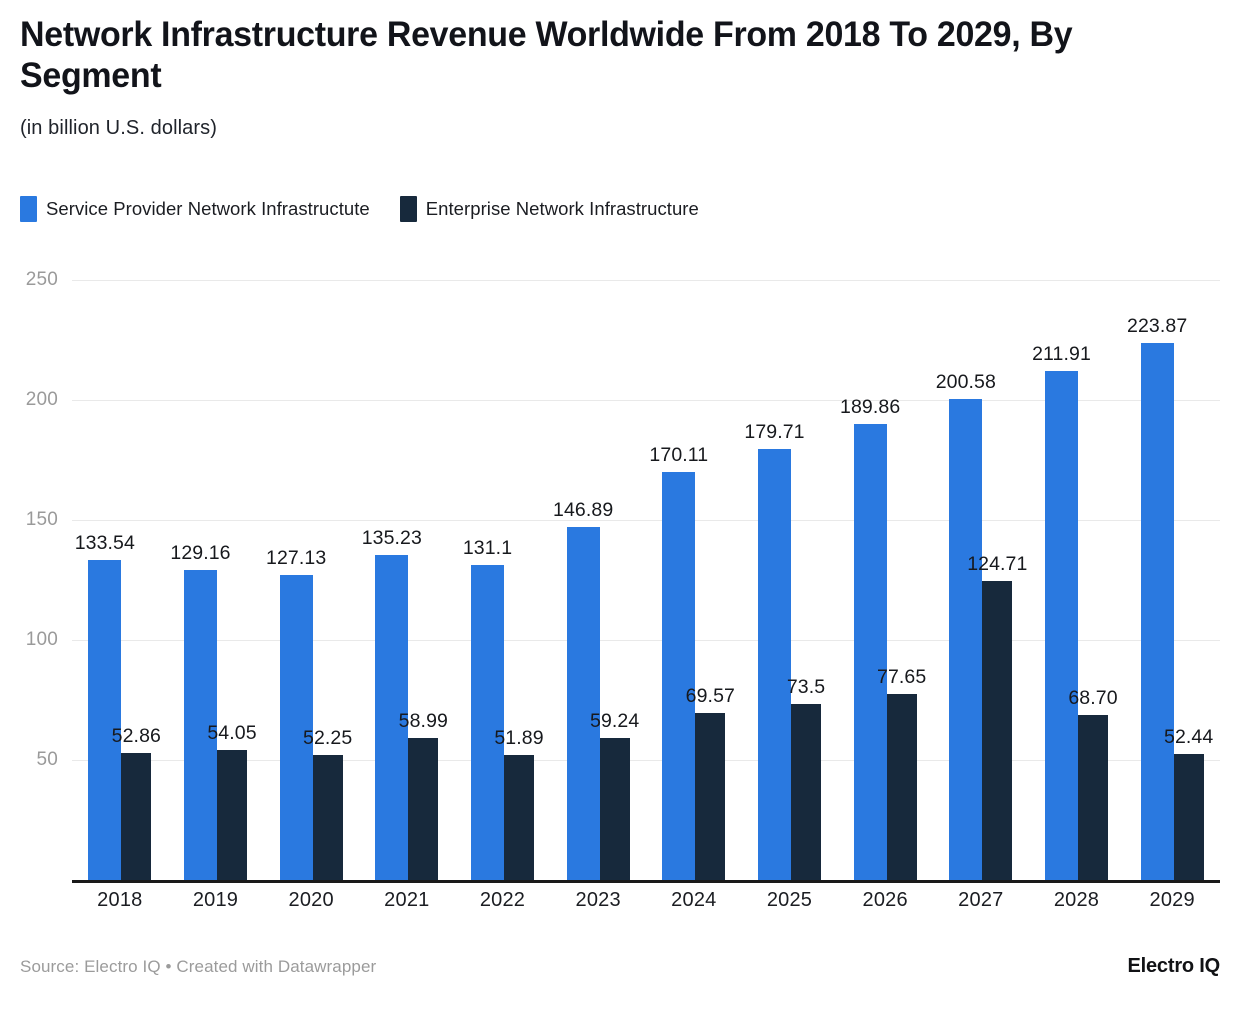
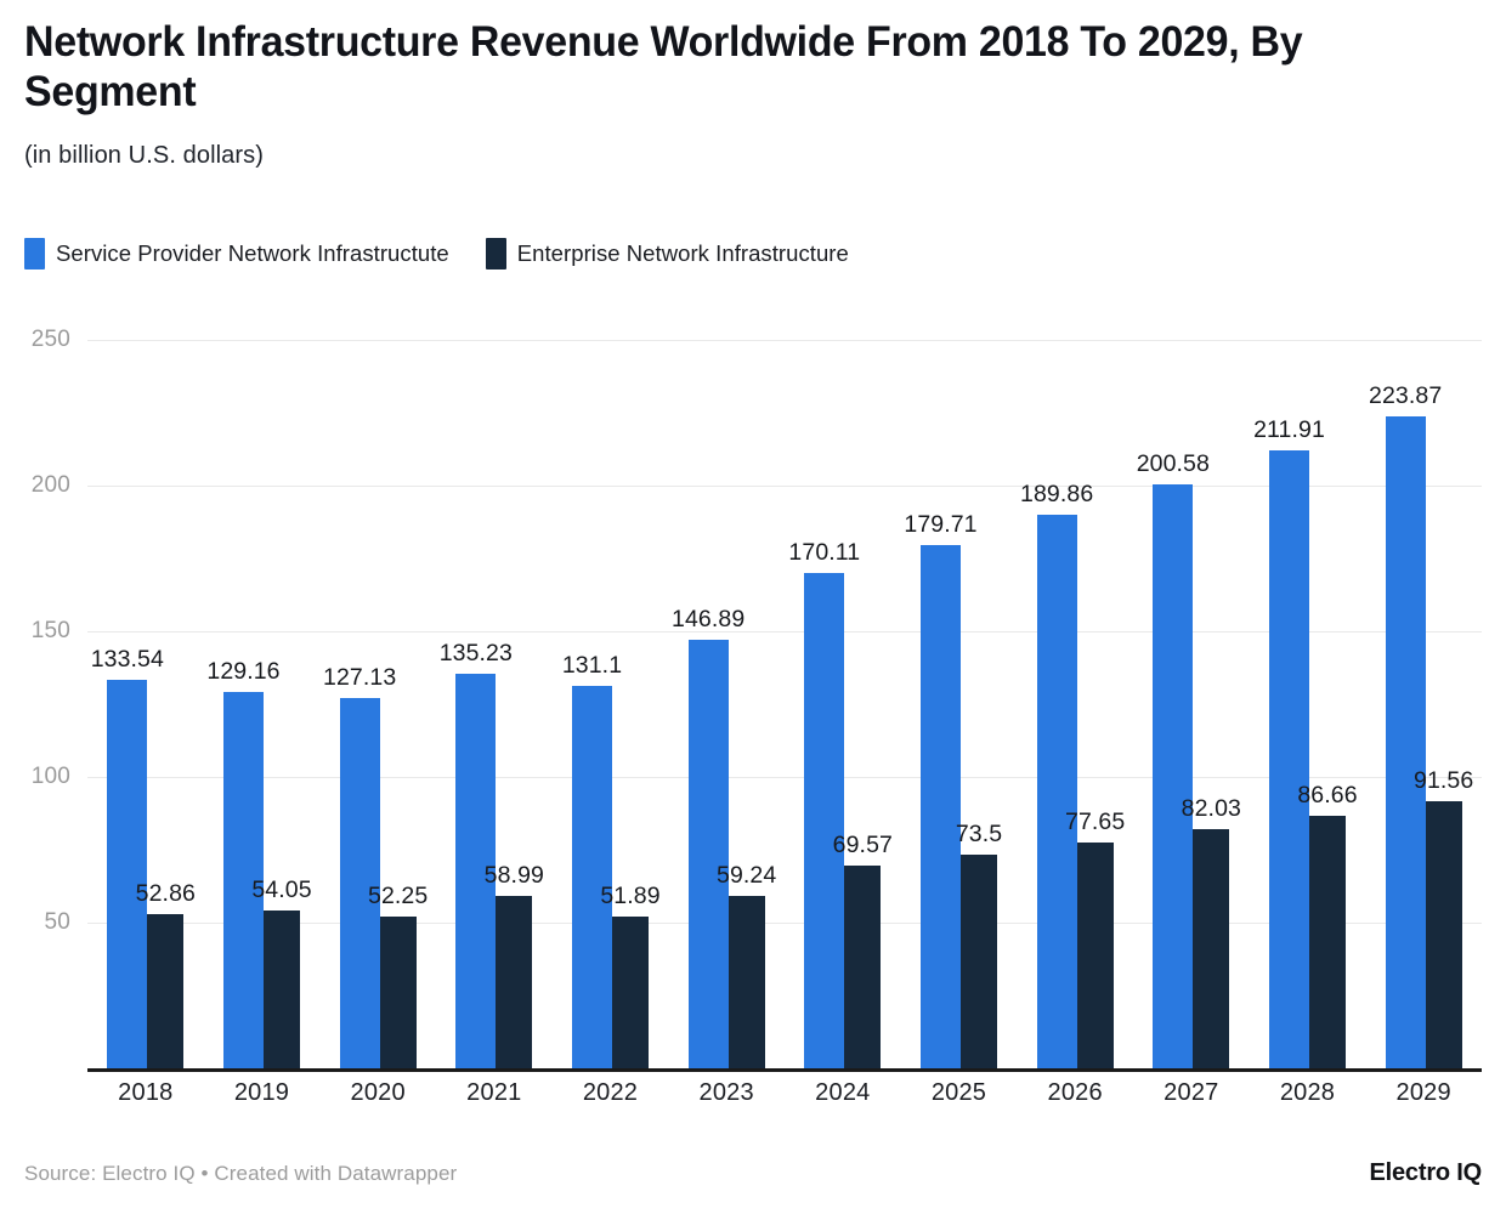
Enterprise Network Infrastructure/2027: 124.71 -> 82.03
Enterprise Network Infrastructure/2028: 68.70 -> 86.66
Enterprise Network Infrastructure/2029: 52.44 -> 91.56
